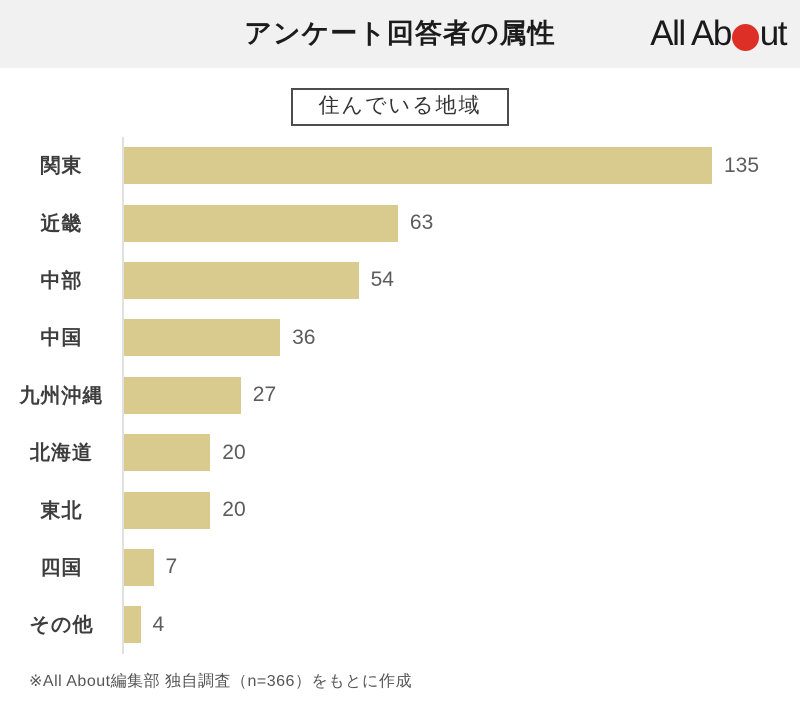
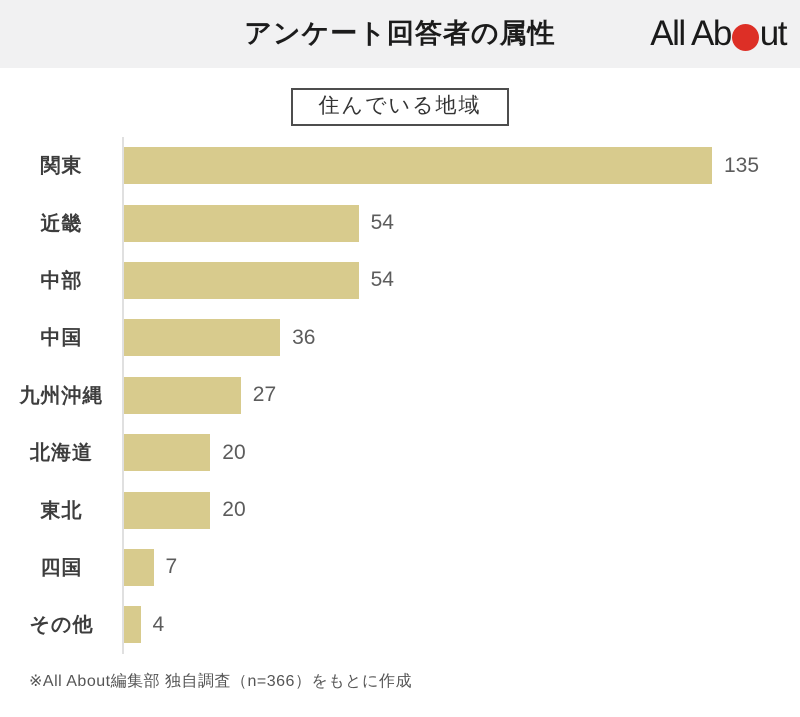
近畿: 63 -> 54
